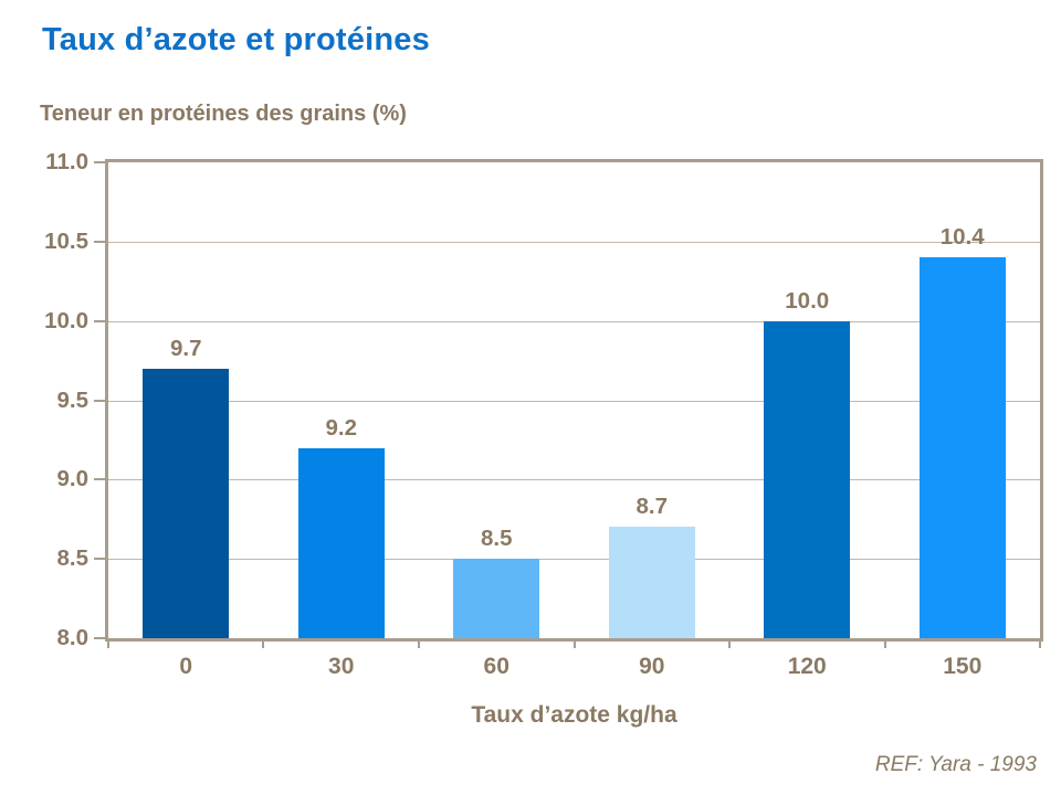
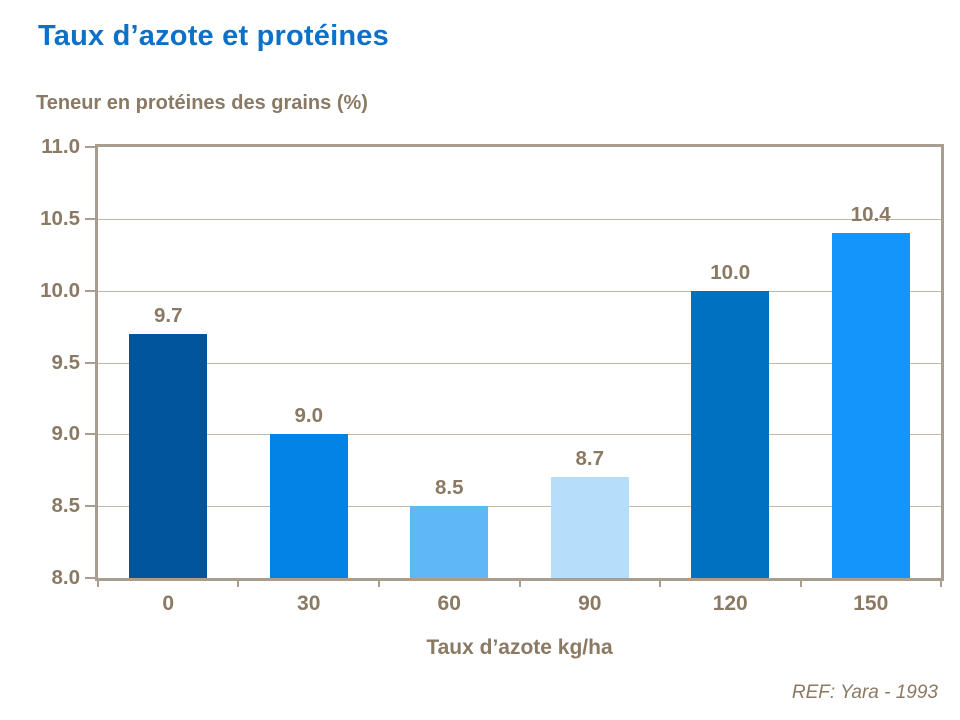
30: 9.2 -> 9.0
